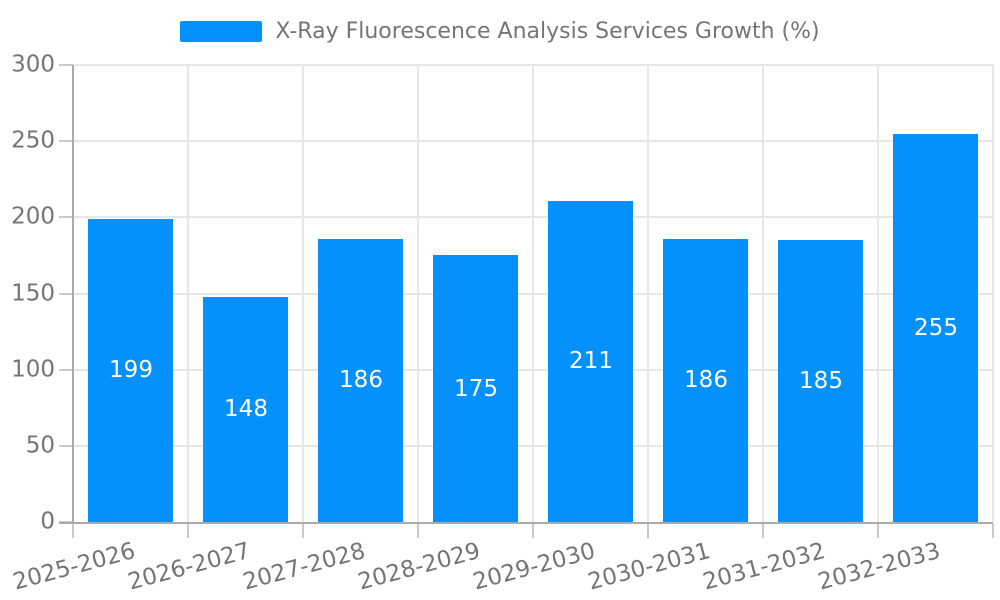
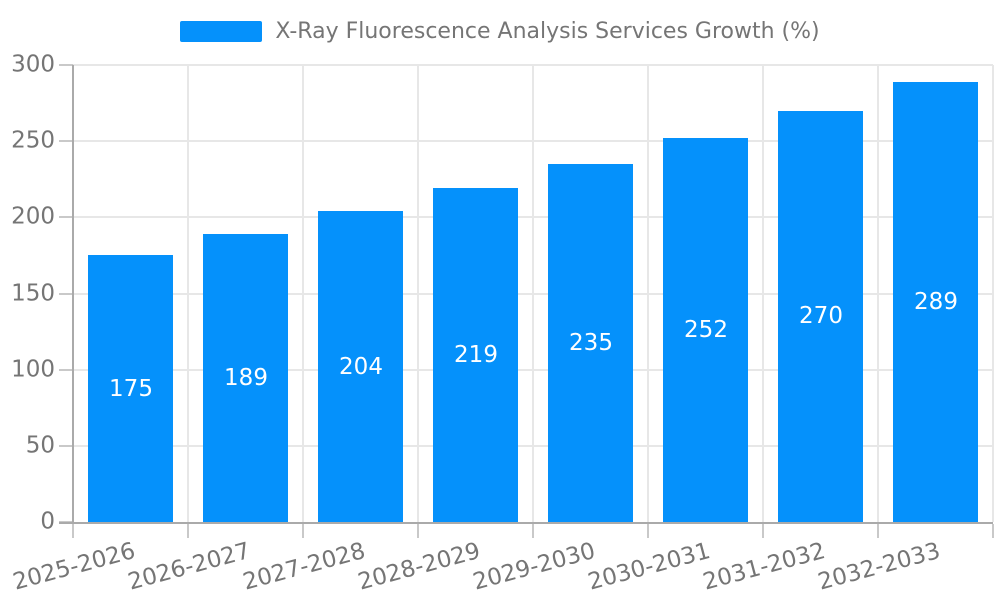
2025-2026: 199 -> 175
2026-2027: 148 -> 189
2027-2028: 186 -> 204
2028-2029: 175 -> 219
2029-2030: 211 -> 235
2030-2031: 186 -> 252
2031-2032: 185 -> 270
2032-2033: 255 -> 289
